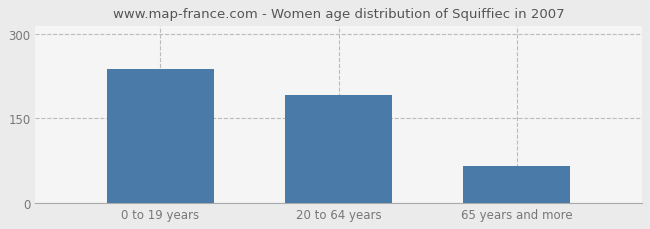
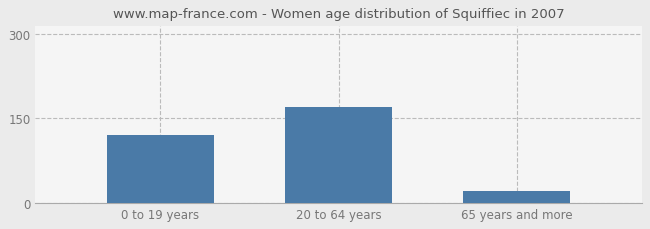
0 to 19 years: 238 -> 120
20 to 64 years: 192 -> 170
65 years and more: 66 -> 21
